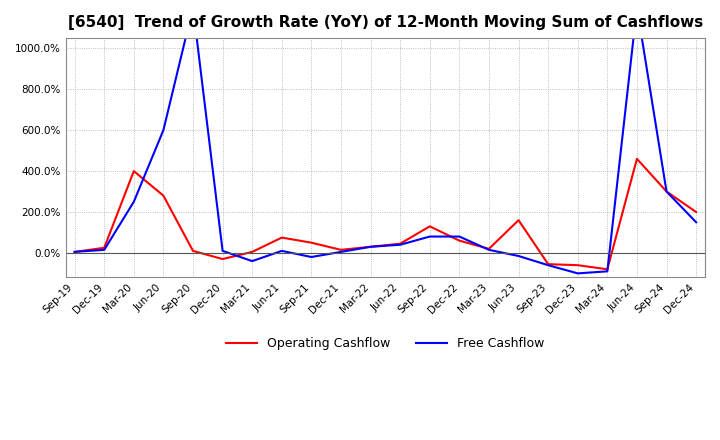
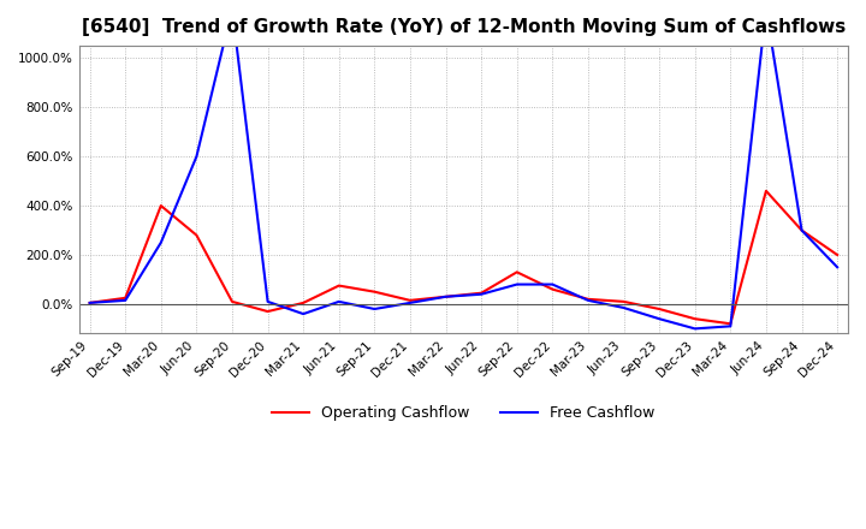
Operating Cashflow/Jun-23: 160% -> 10%
Operating Cashflow/Sep-23: -55% -> -20%
